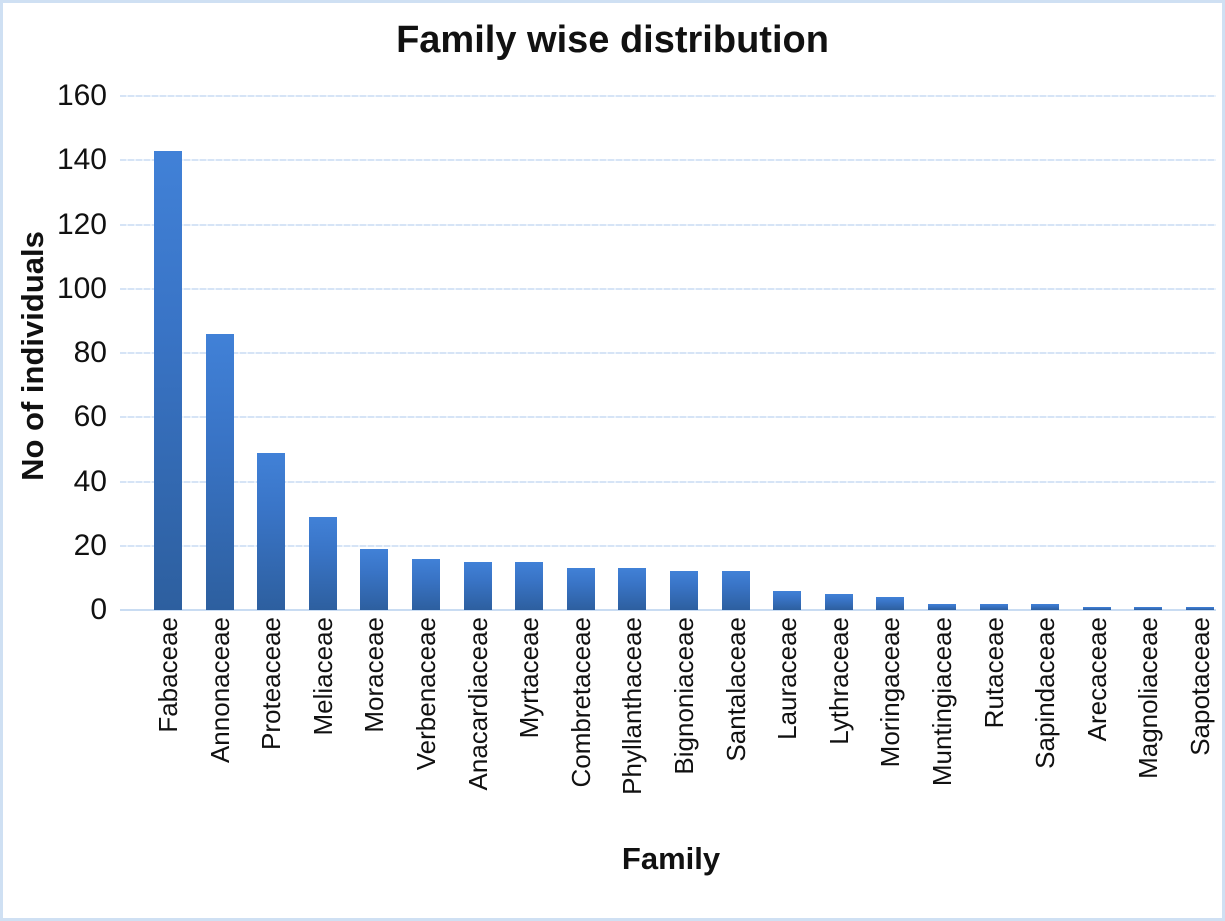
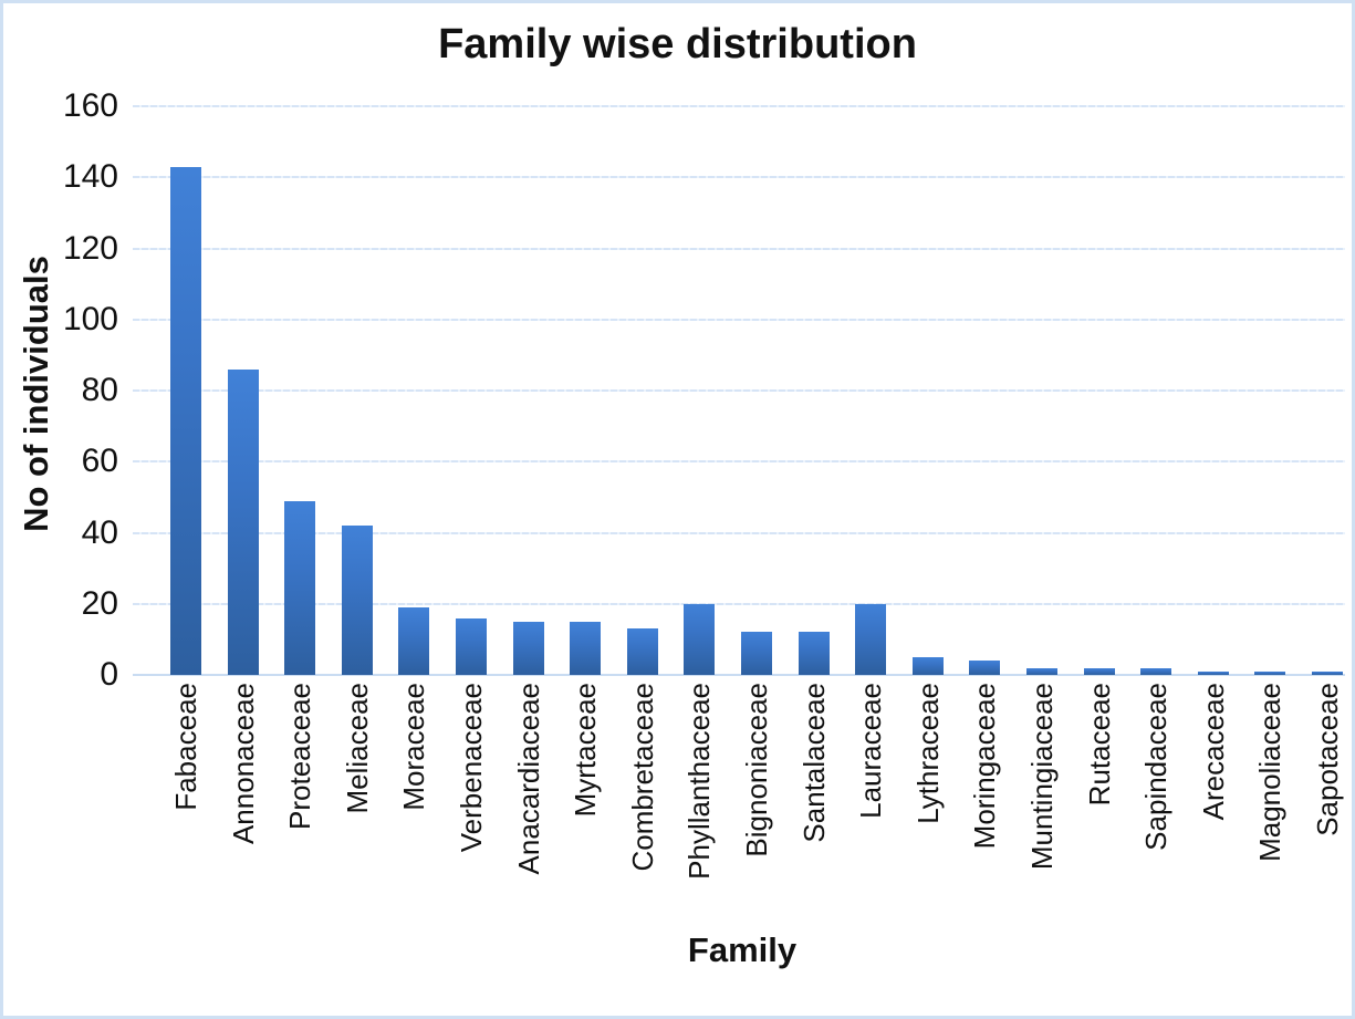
Meliaceae: 29 -> 42
Phyllanthaceae: 13 -> 20
Lauraceae: 6 -> 20
